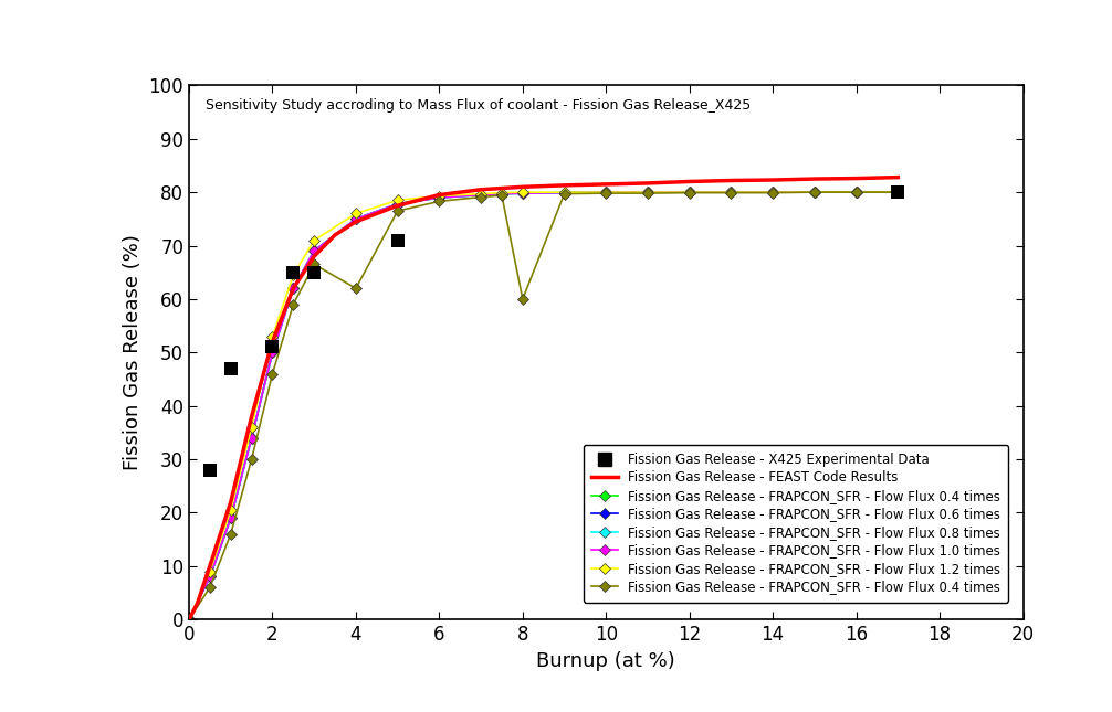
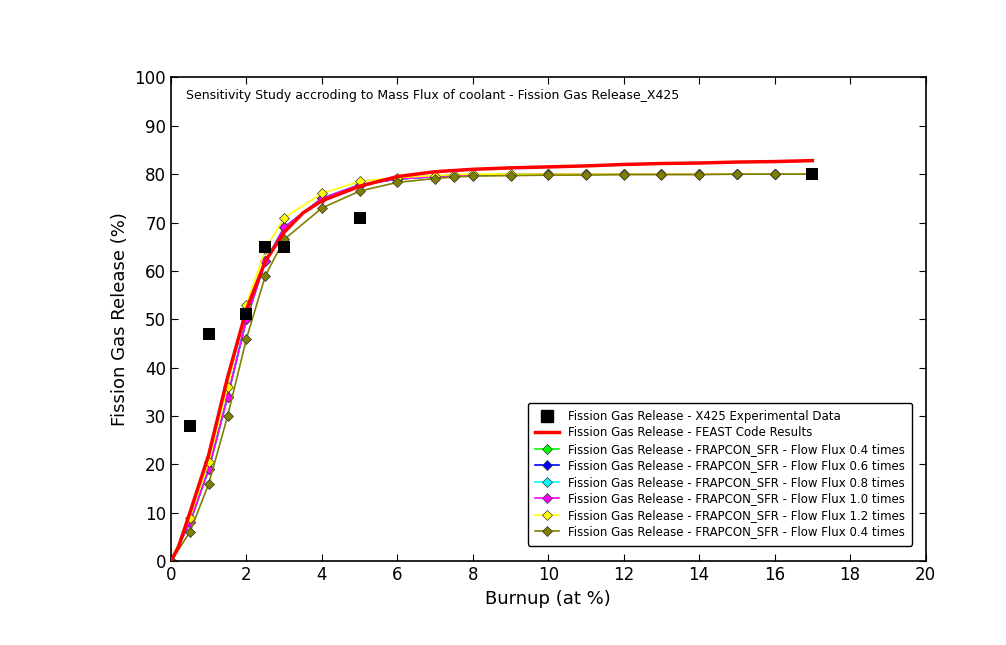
Fission Gas Release - FRAPCON_SFR - Flow Flux 0.4 times/4: 62.0 -> 73.0
Fission Gas Release - FRAPCON_SFR - Flow Flux 0.4 times/8: 60.0 -> 79.6
